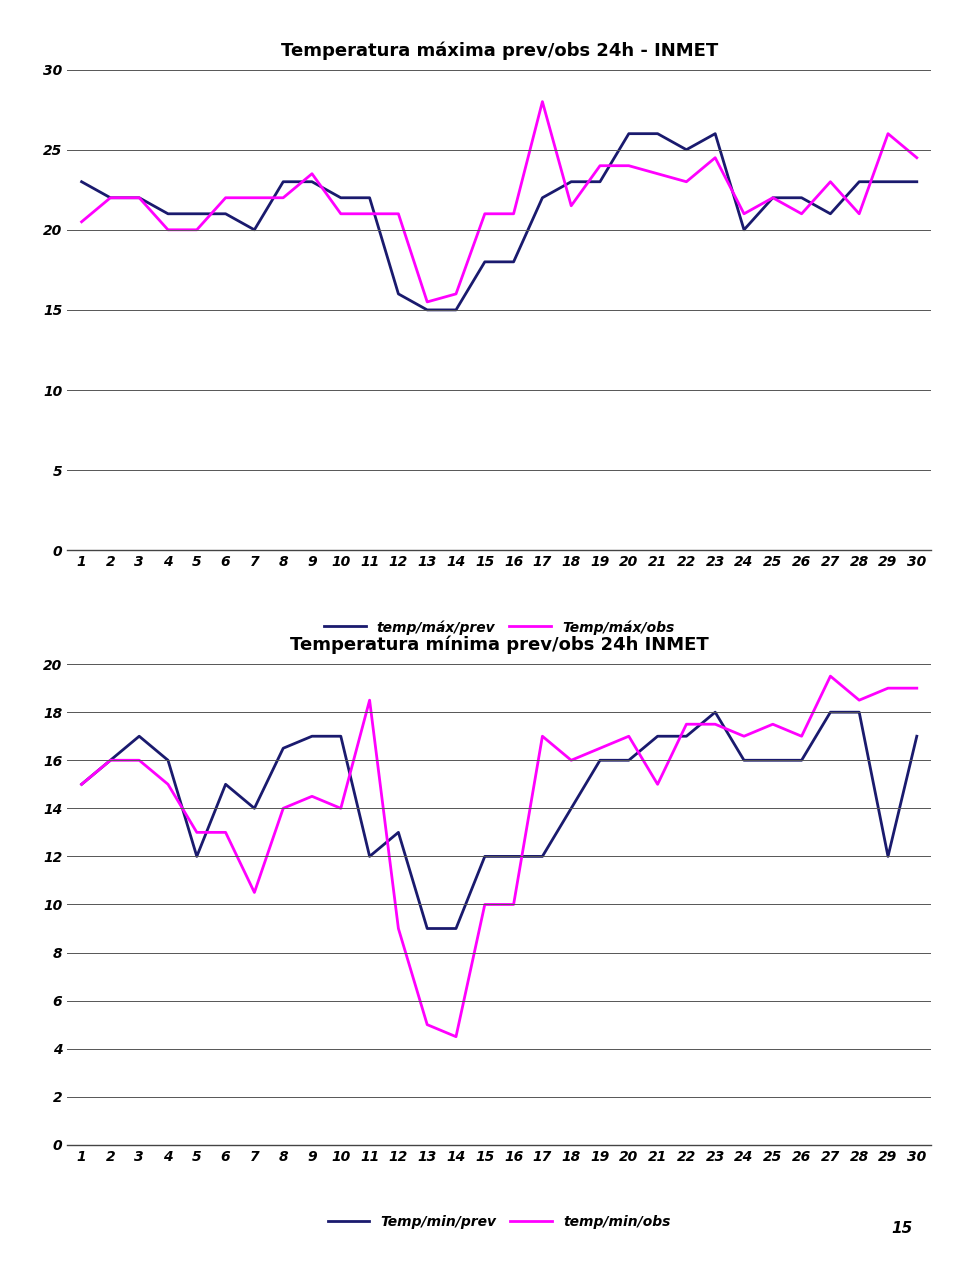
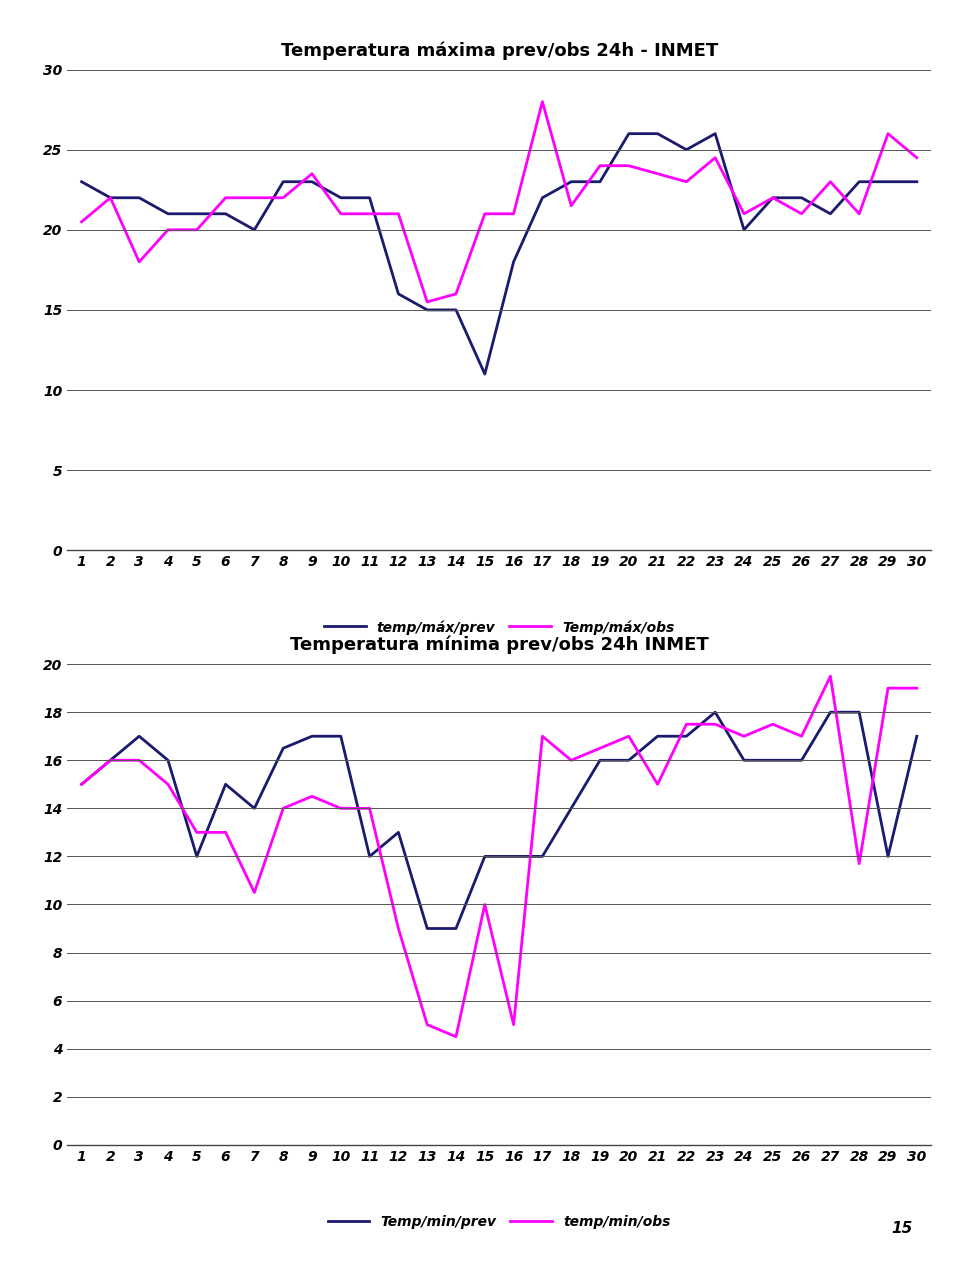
Temperatura máxima prev/obs 24h - INMET/Temp/máx/obs/3: 22.0 -> 18.0
Temperatura máxima prev/obs 24h - INMET/temp/máx/prev/15: 18 -> 11
Temperatura mínima prev/obs 24h INMET/temp/min/obs/11: 18.5 -> 14.0
Temperatura mínima prev/obs 24h INMET/temp/min/obs/16: 10.0 -> 5.0
Temperatura mínima prev/obs 24h INMET/temp/min/obs/28: 18.5 -> 11.7
